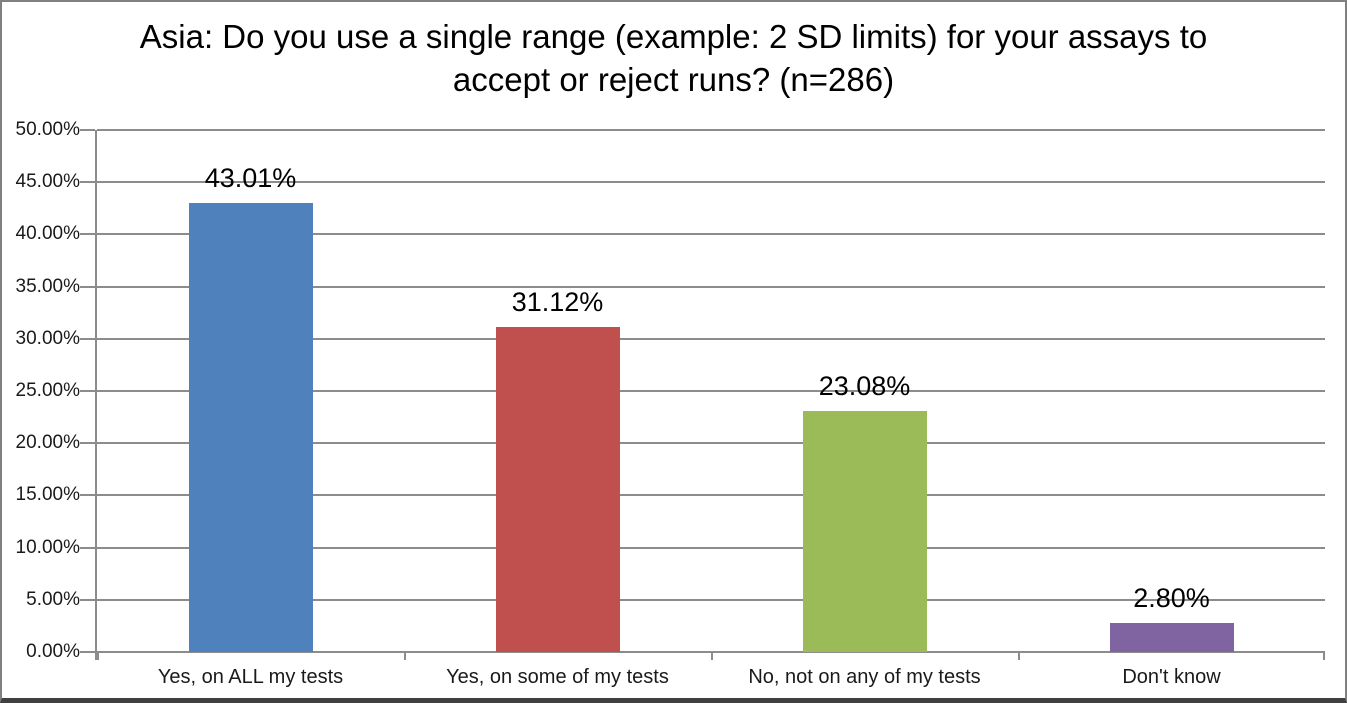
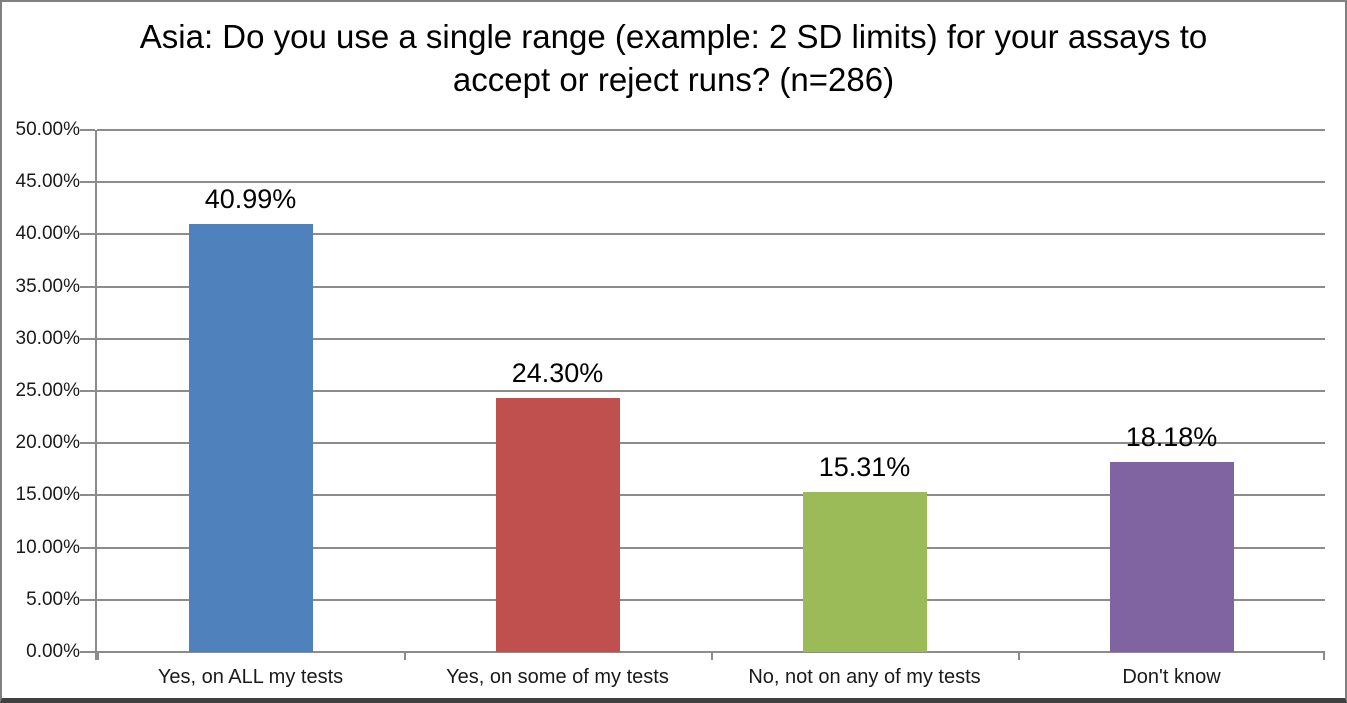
Yes, on ALL my tests: 43.01% -> 40.99%
Yes, on some of my tests: 31.12% -> 24.30%
No, not on any of my tests: 23.08% -> 15.31%
Don't know: 2.80% -> 18.18%
